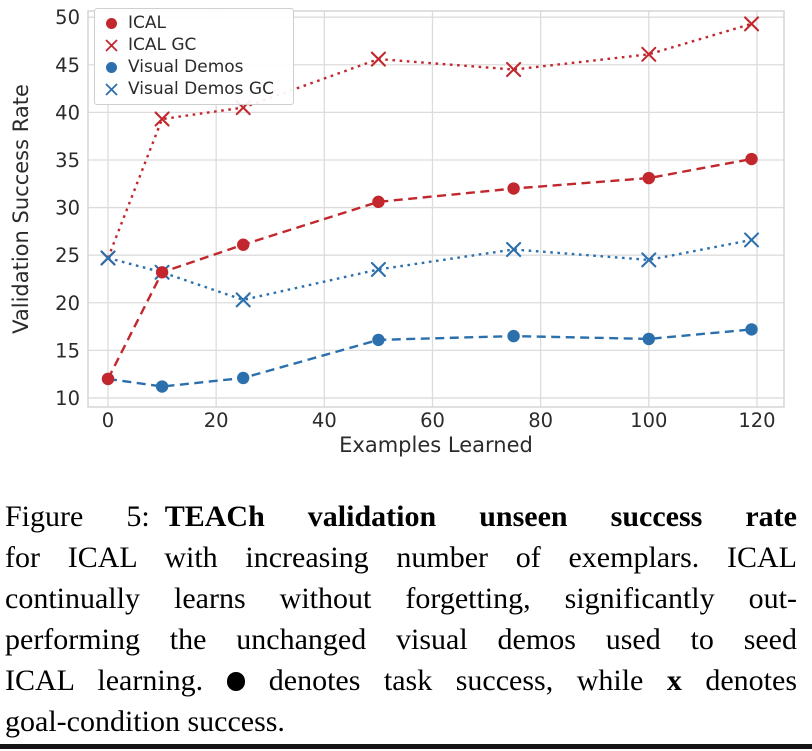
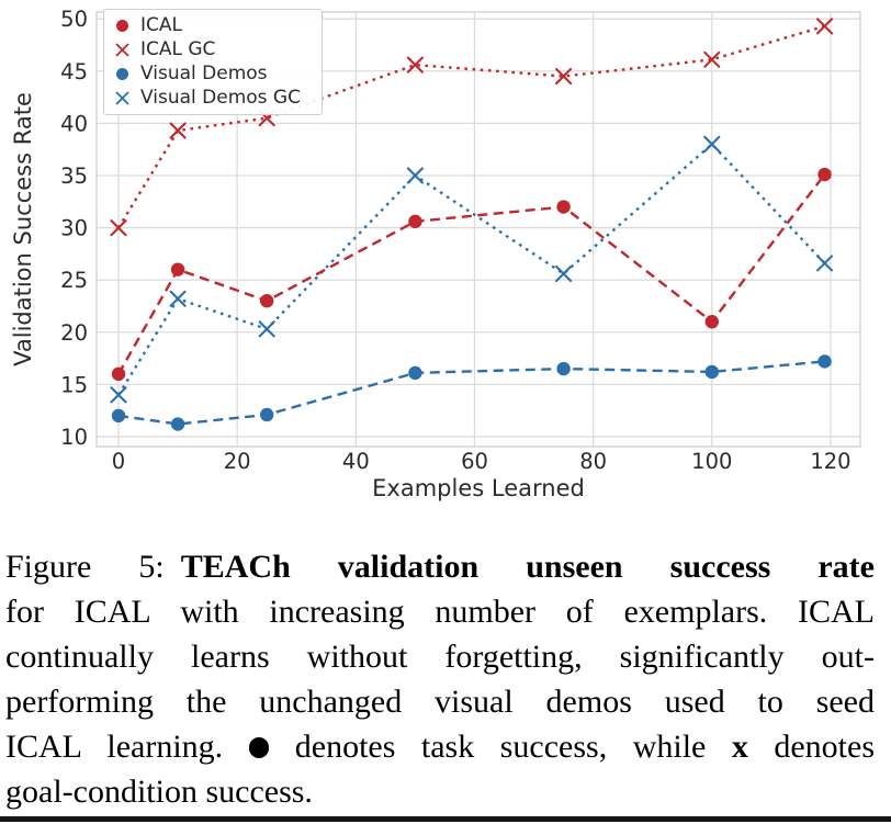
ICAL/0: 12 -> 16
ICAL GC/0: 25 -> 30
Visual Demos GC/0: 25 -> 14
ICAL/10: 23 -> 26
ICAL/25: 26 -> 23
Visual Demos GC/50: 24 -> 35
ICAL/100: 33 -> 21
Visual Demos GC/100: 24 -> 38
